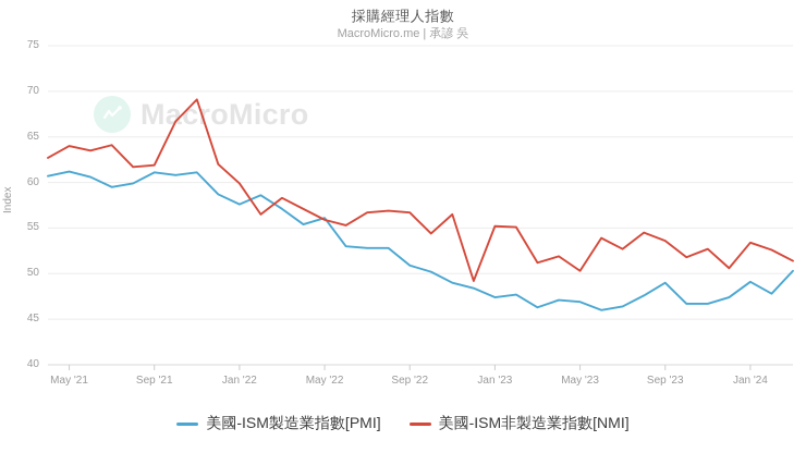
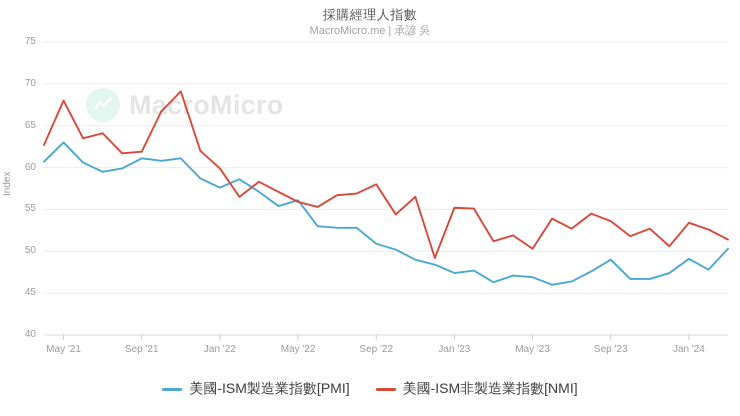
美國-ISM製造業指數[PMI]/May '21: 61 -> 63
美國-ISM非製造業指數[NMI]/May '21: 64 -> 68
美國-ISM非製造業指數[NMI]/Sep '22: 57 -> 58
